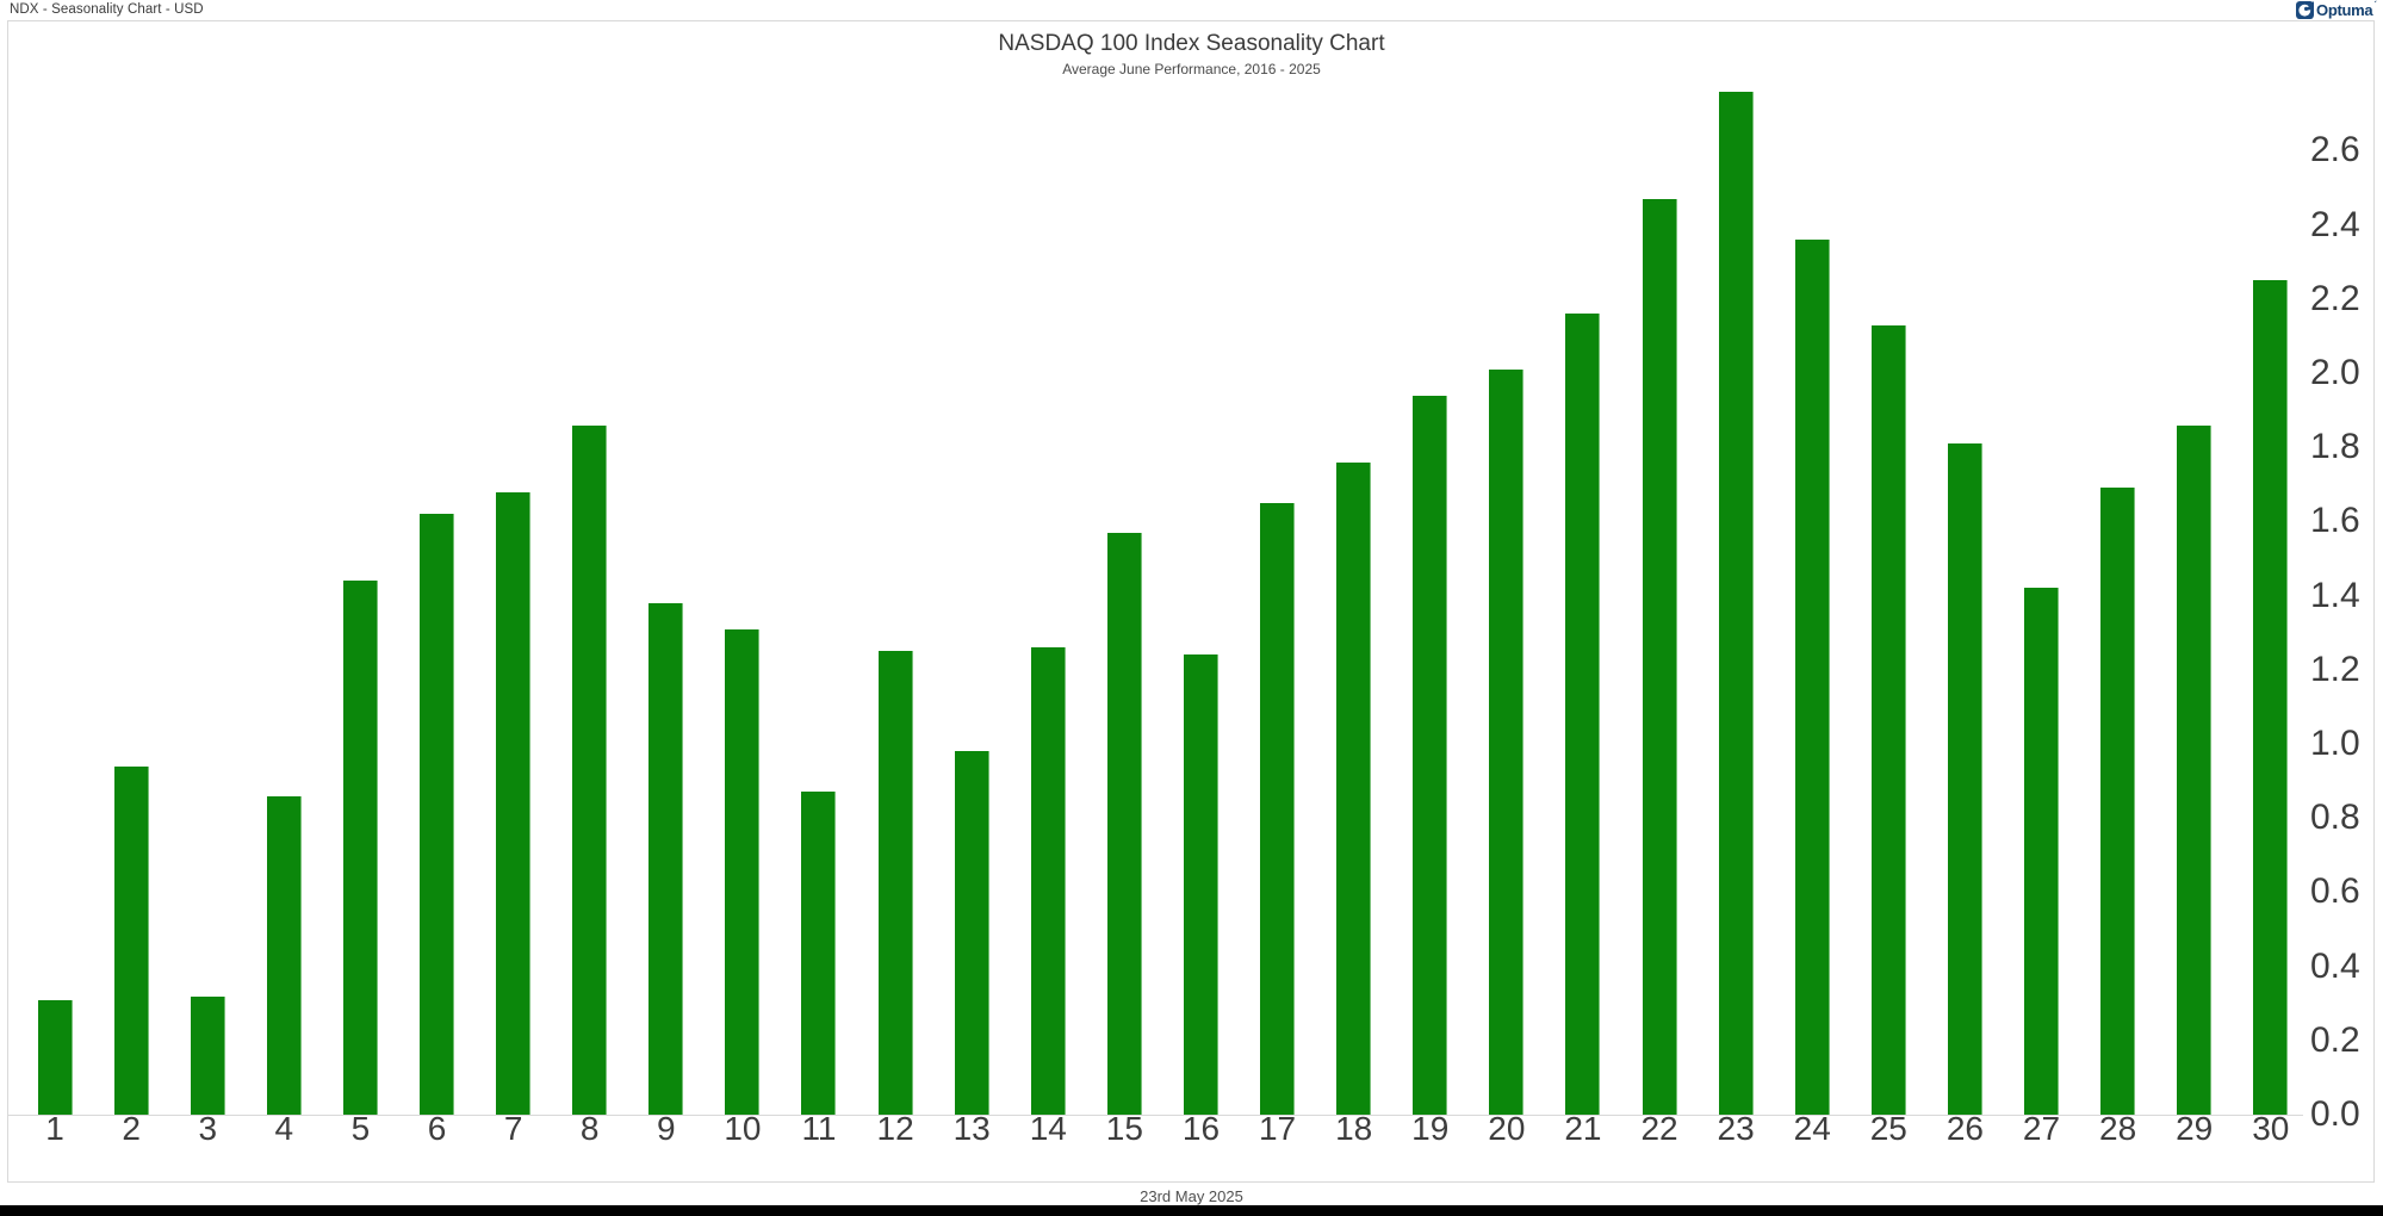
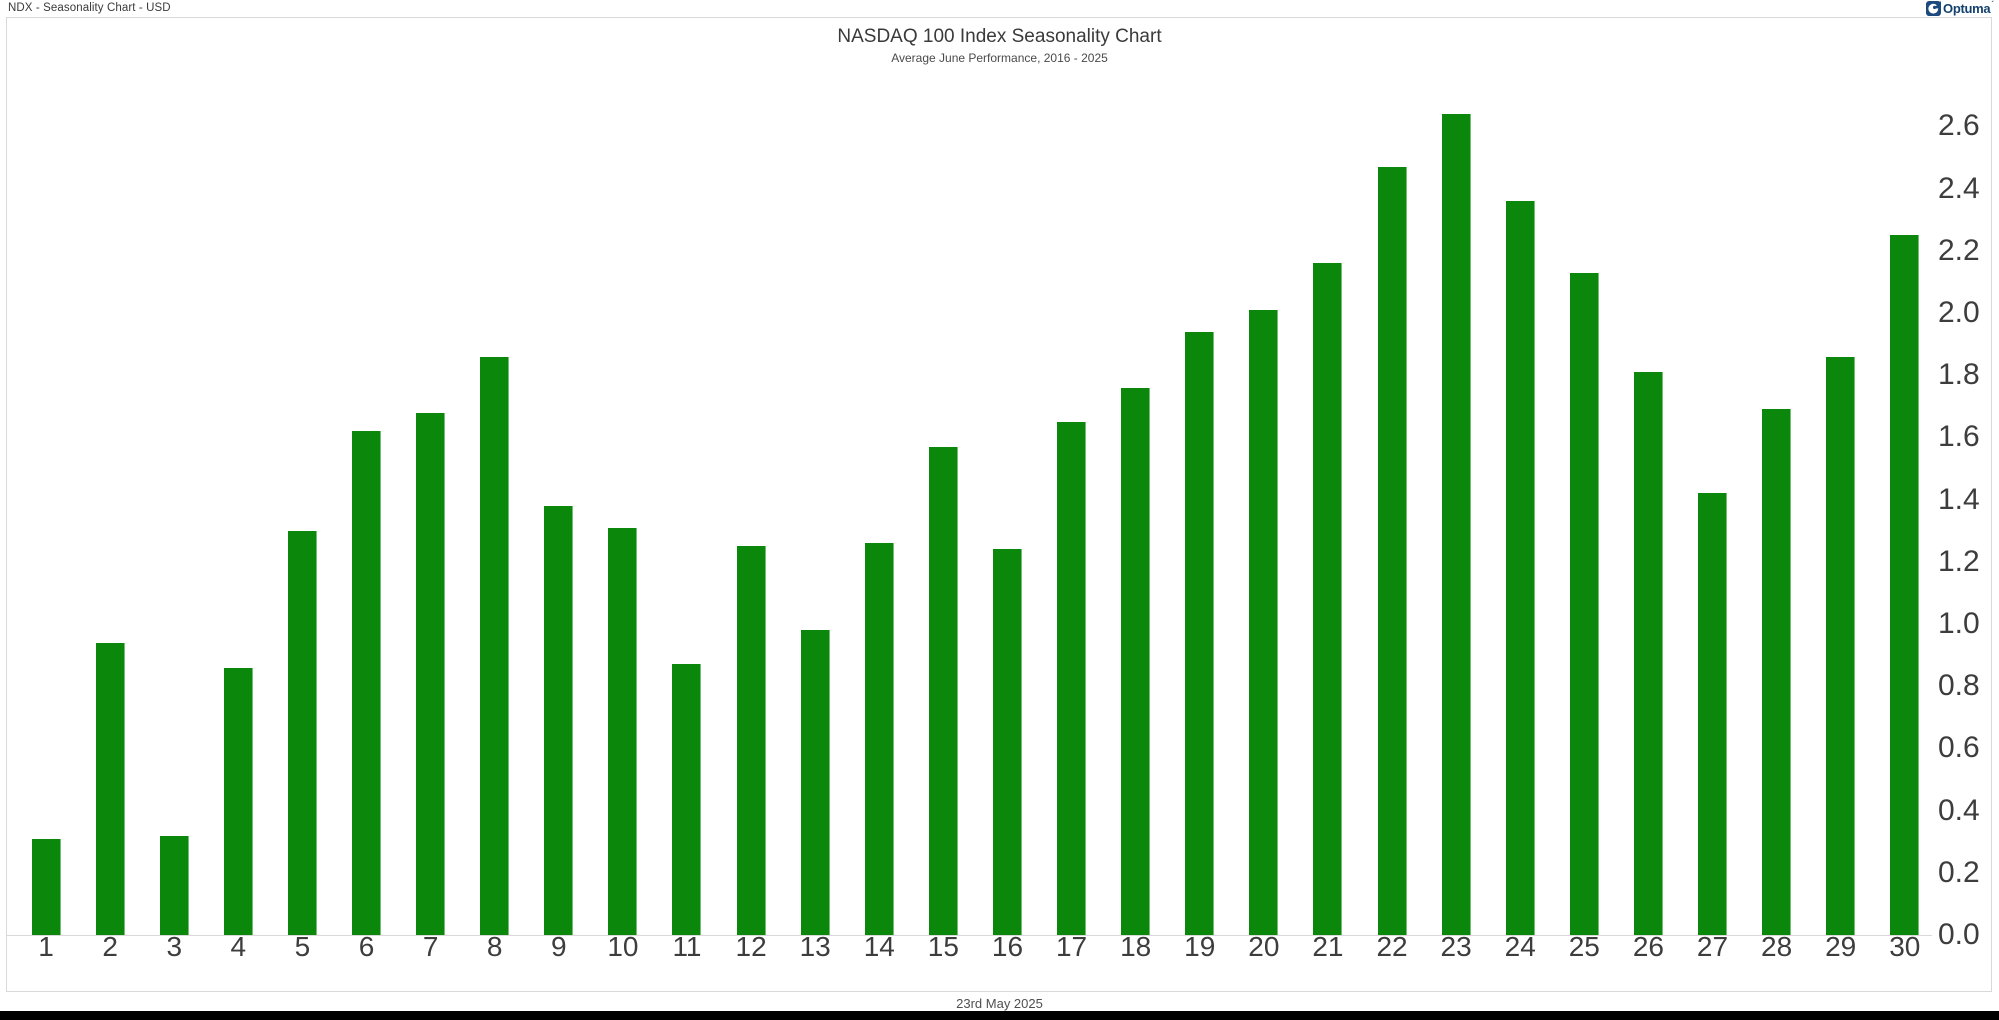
5: 1.44 -> 1.30
23: 2.76 -> 2.64
